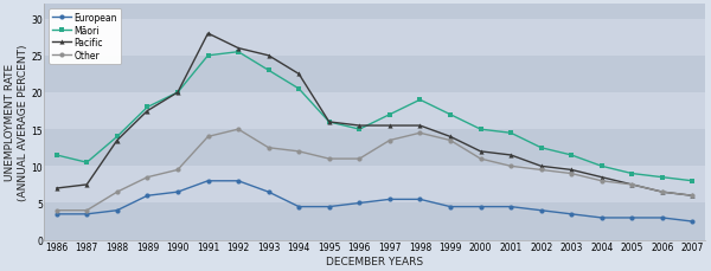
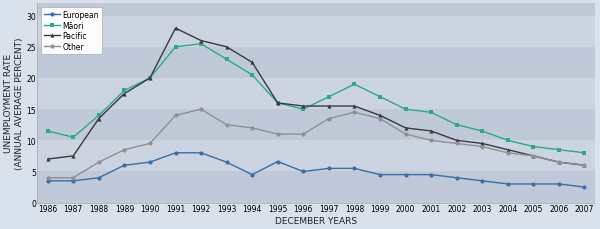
European/1995: 4.5 -> 6.6
